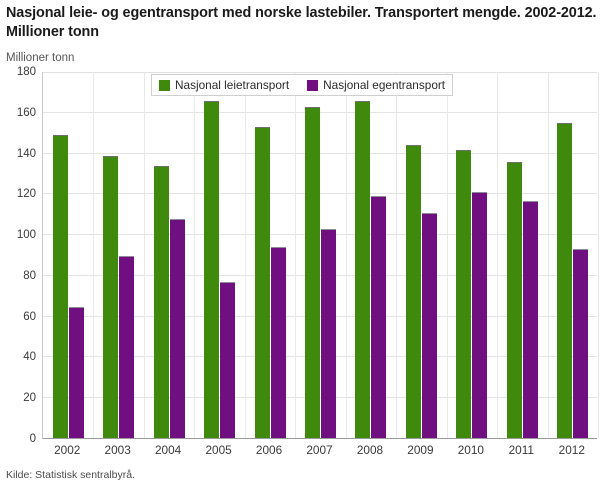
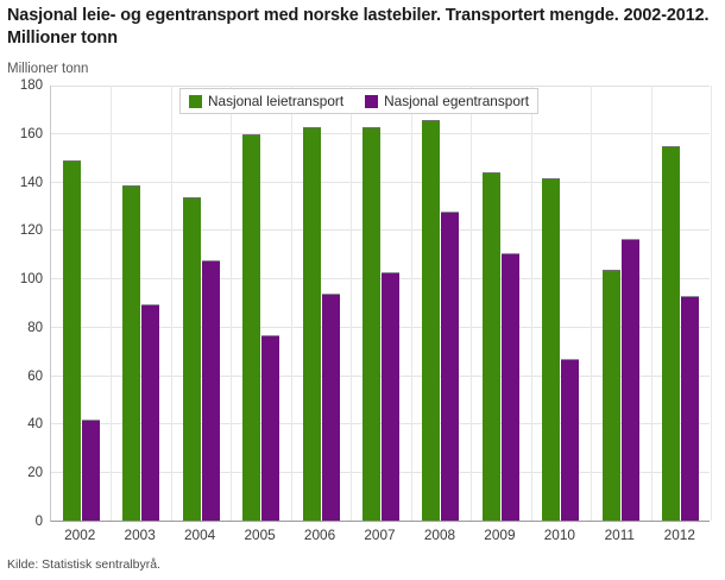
Nasjonal egentransport/2002: 64 -> 41
Nasjonal leietransport/2005: 165 -> 159
Nasjonal leietransport/2006: 152 -> 162
Nasjonal egentransport/2008: 118 -> 127
Nasjonal egentransport/2010: 120 -> 66
Nasjonal leietransport/2011: 135 -> 103
